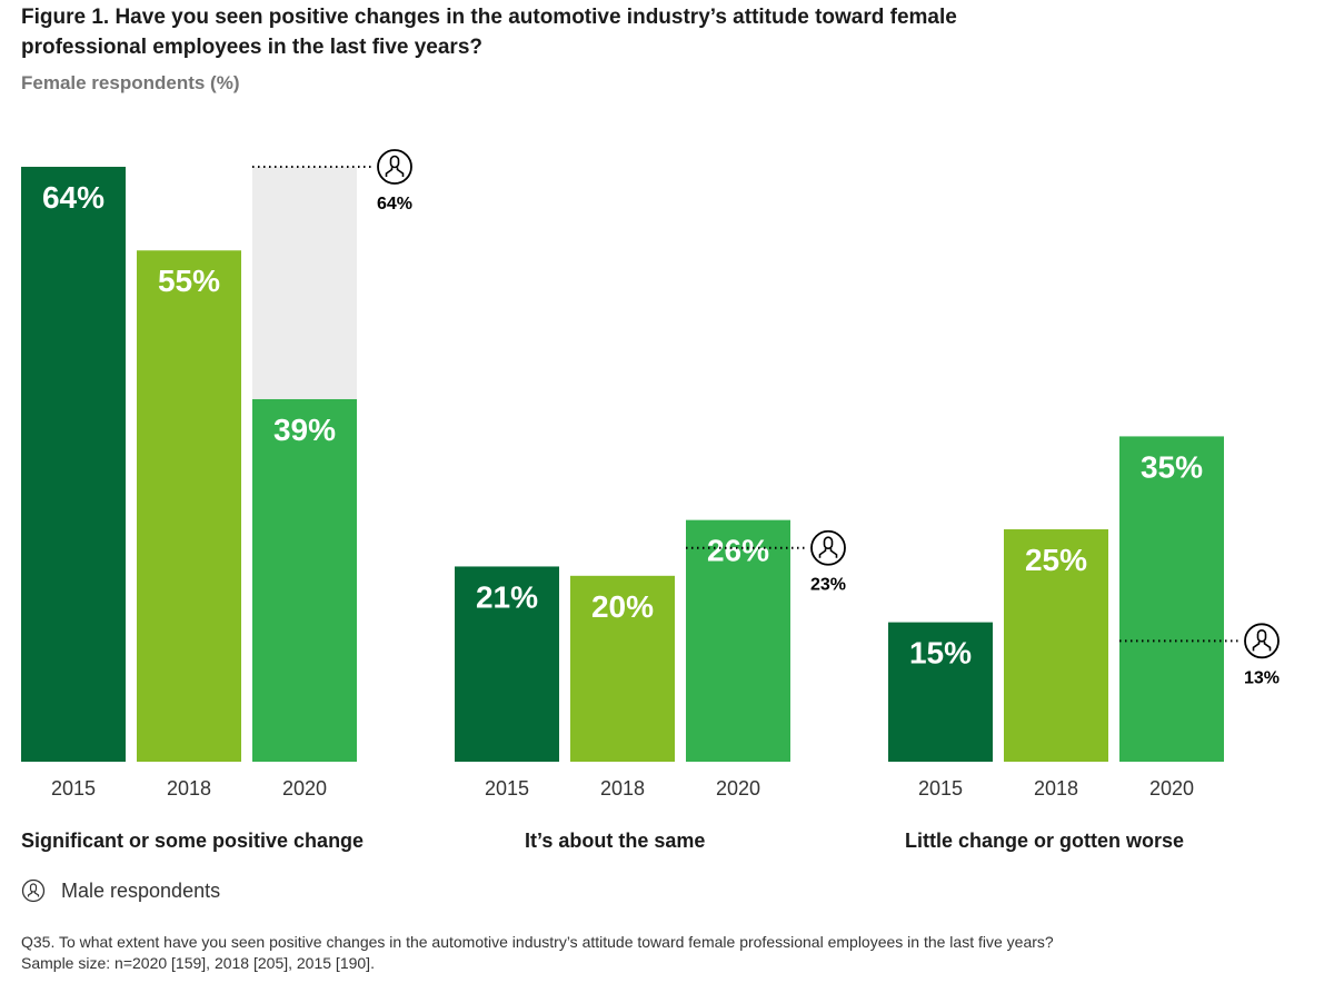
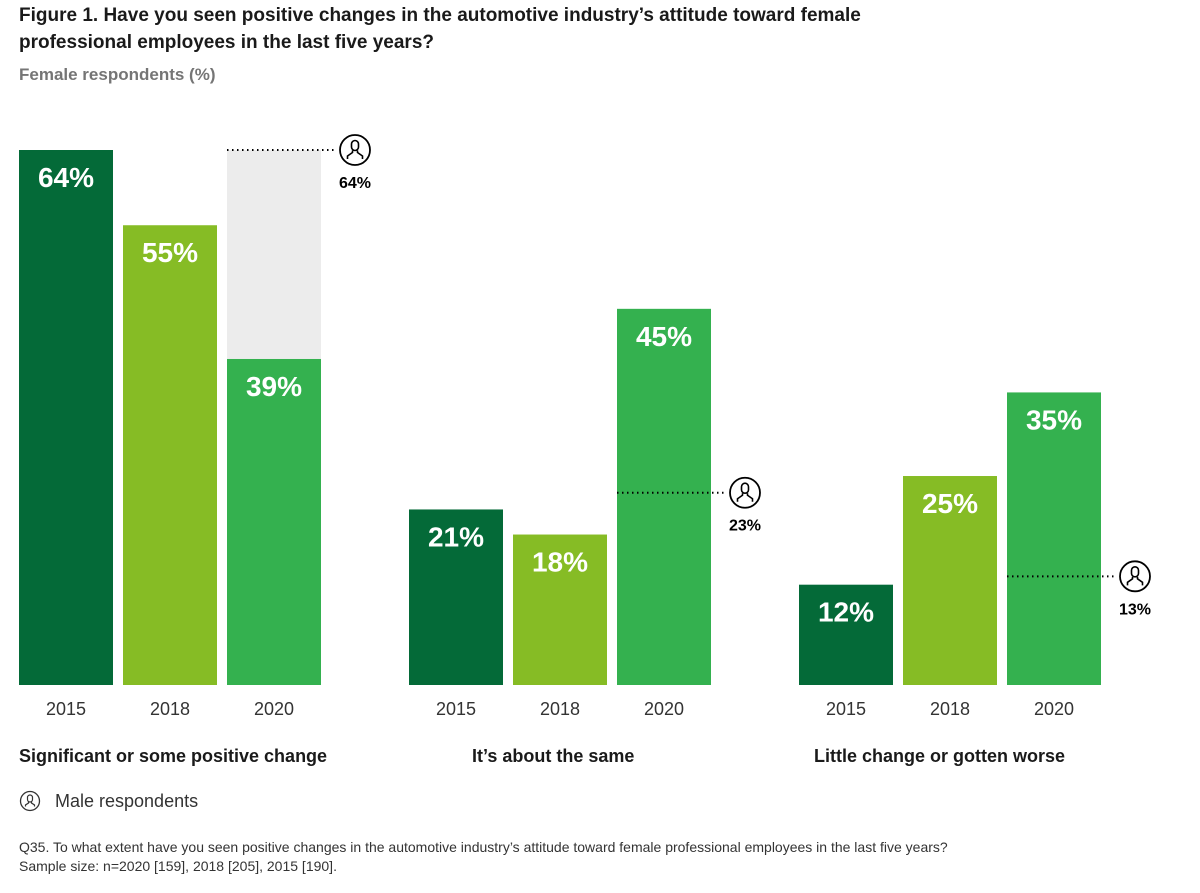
2018/It’s about the same: 20% -> 18%
2020/It’s about the same: 26% -> 45%
2015/Little change or gotten worse: 15% -> 12%
